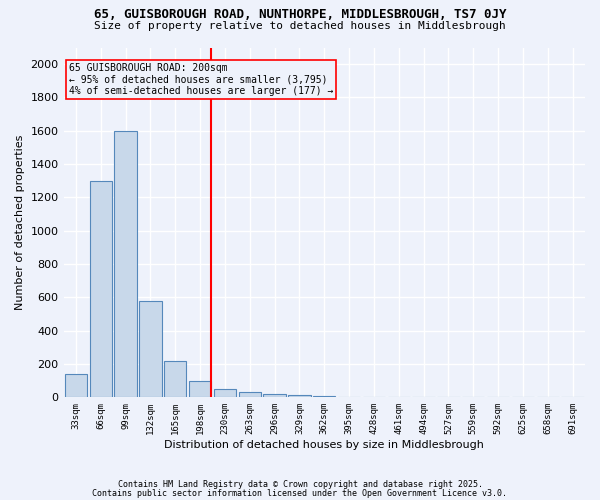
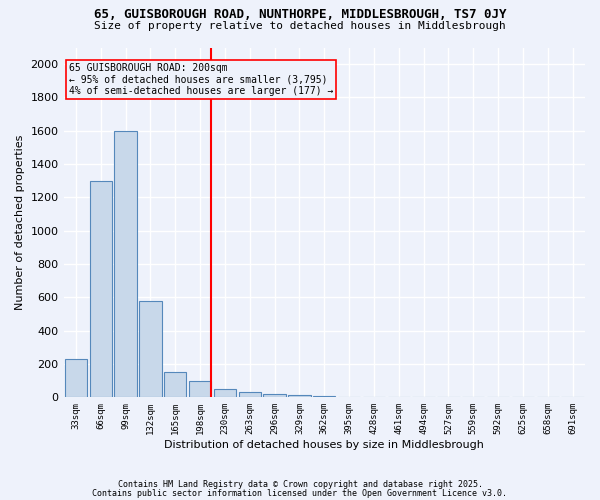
33sqm: 140 -> 230
165sqm: 220 -> 150
